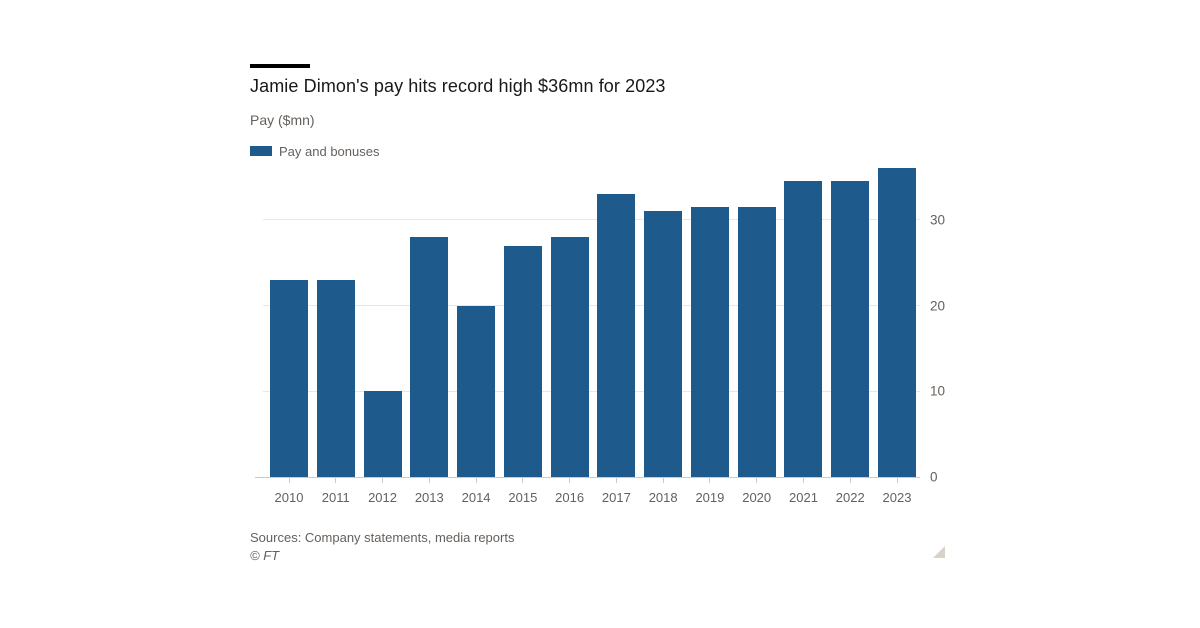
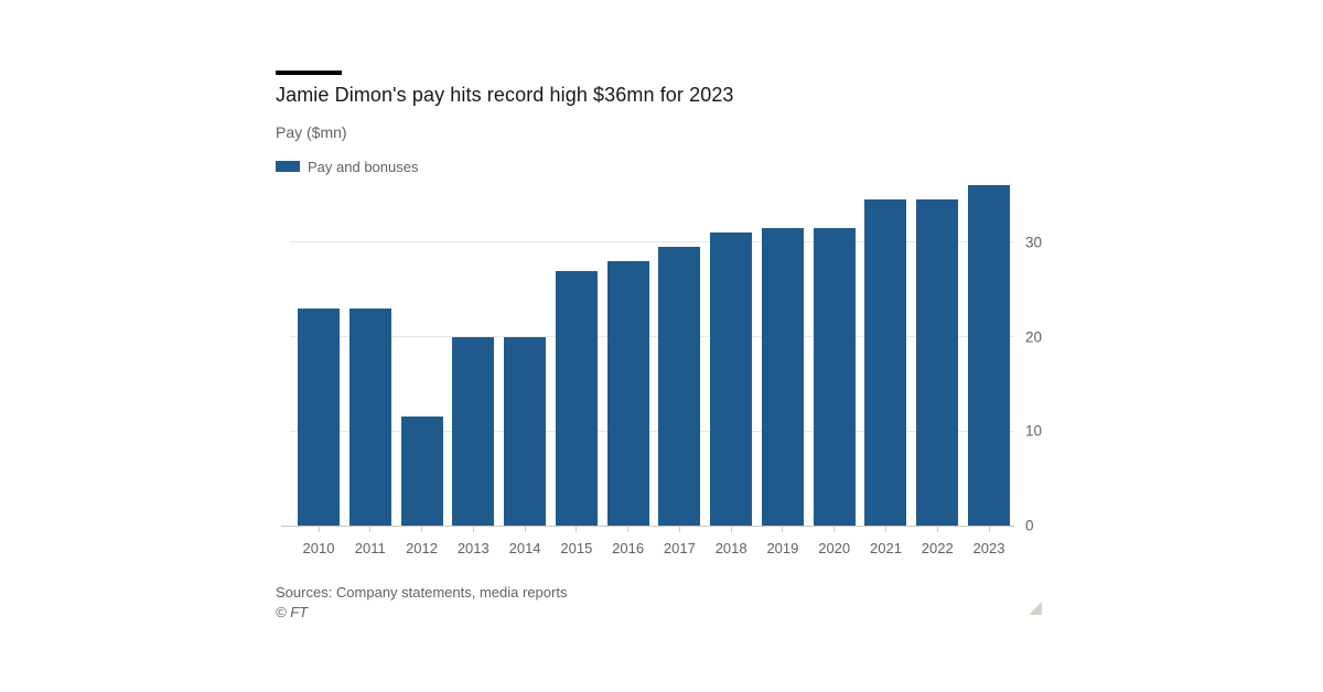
2012: 10 -> 12
2013: 28 -> 20
2017: 33 -> 30
